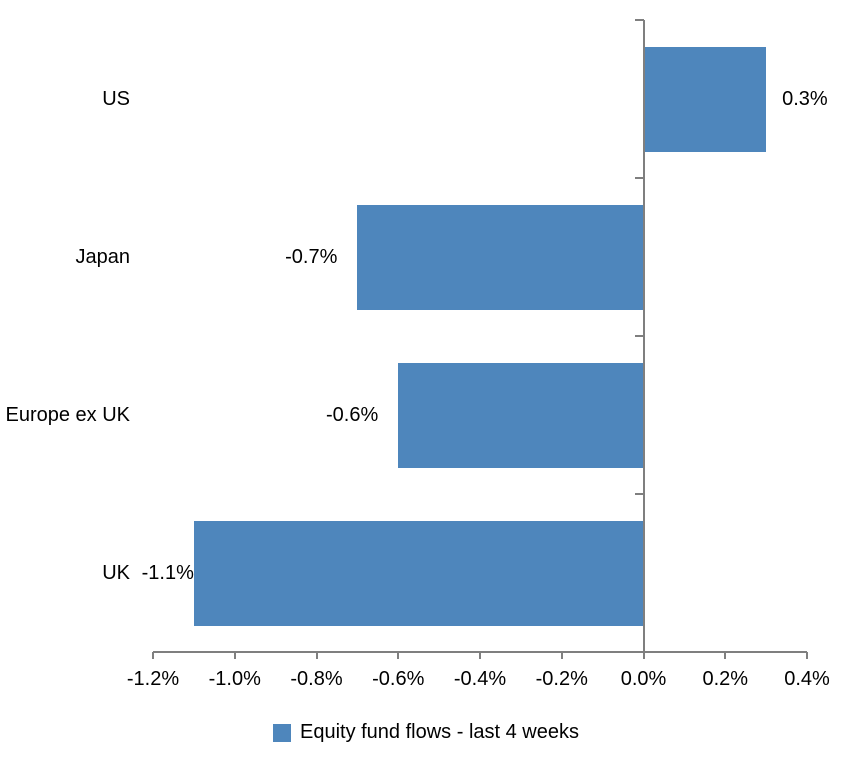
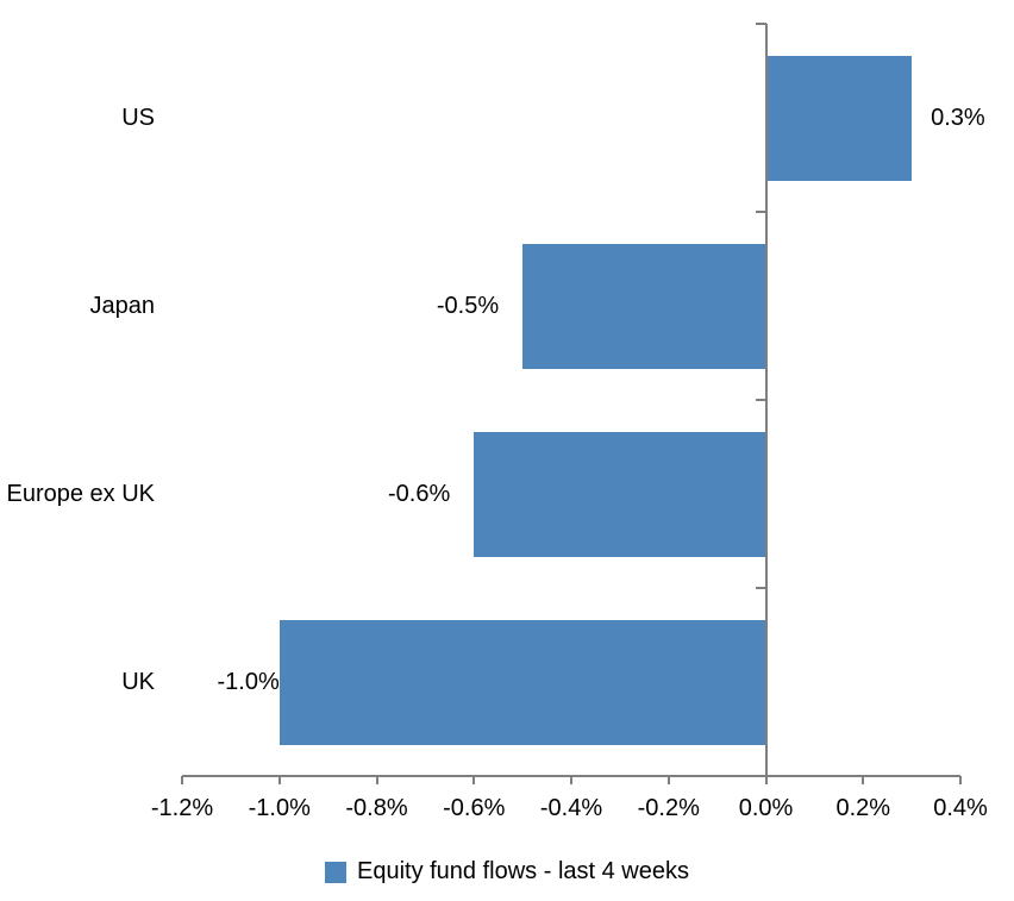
Japan: -0.7% -> -0.5%
UK: -1.1% -> -1.0%
